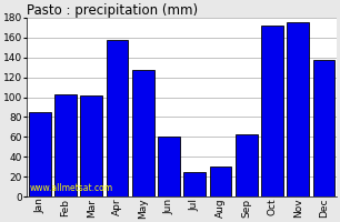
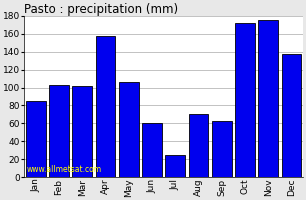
May: 127 -> 106
Aug: 30 -> 70
